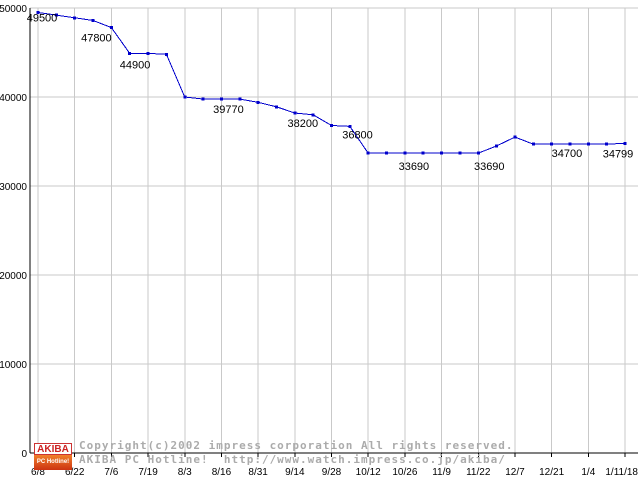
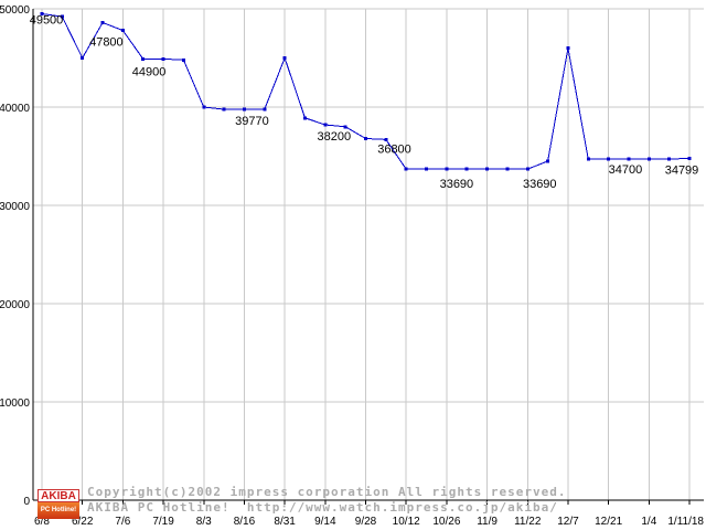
6/22: 49000 -> 45000
8/31: 39000 -> 45000
12/7: 36000 -> 46000
